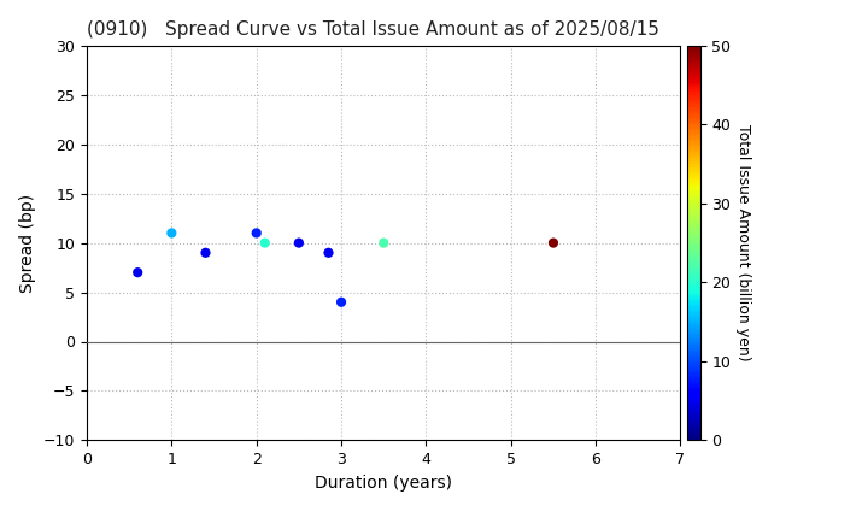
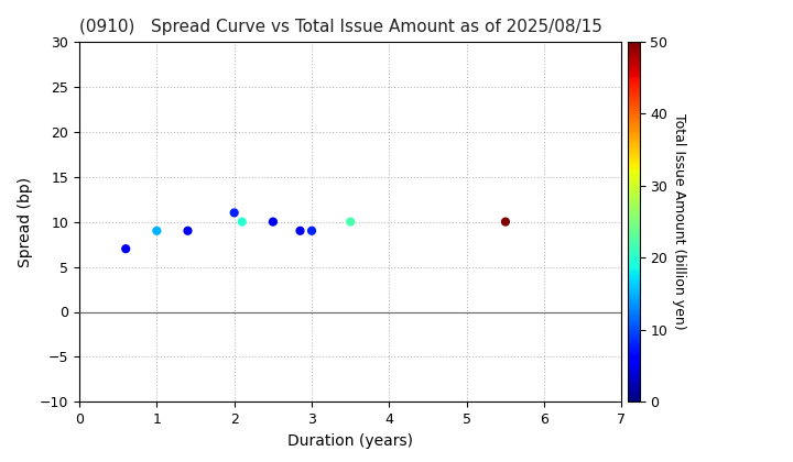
1: 11 -> 9
3: 4 -> 9
